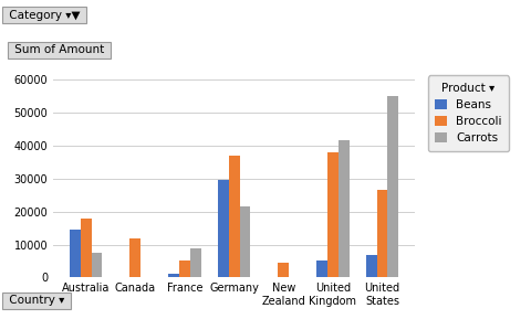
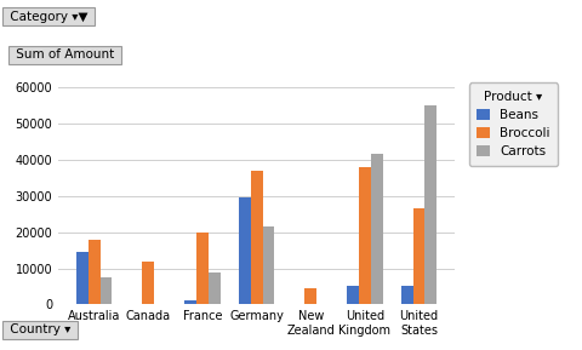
Broccoli/France: 5000 -> 20000
Beans/United States: 7000 -> 5000
